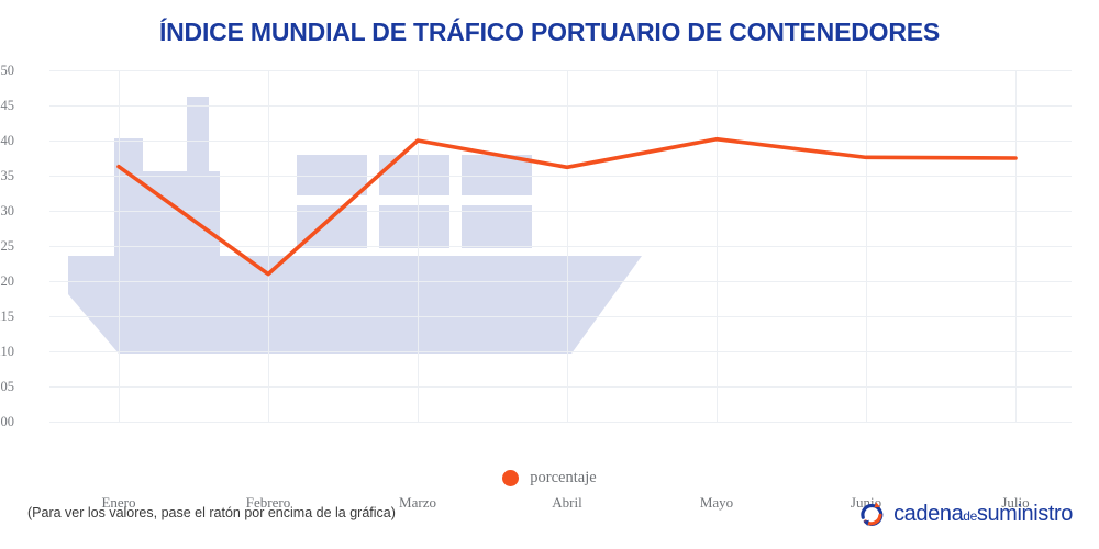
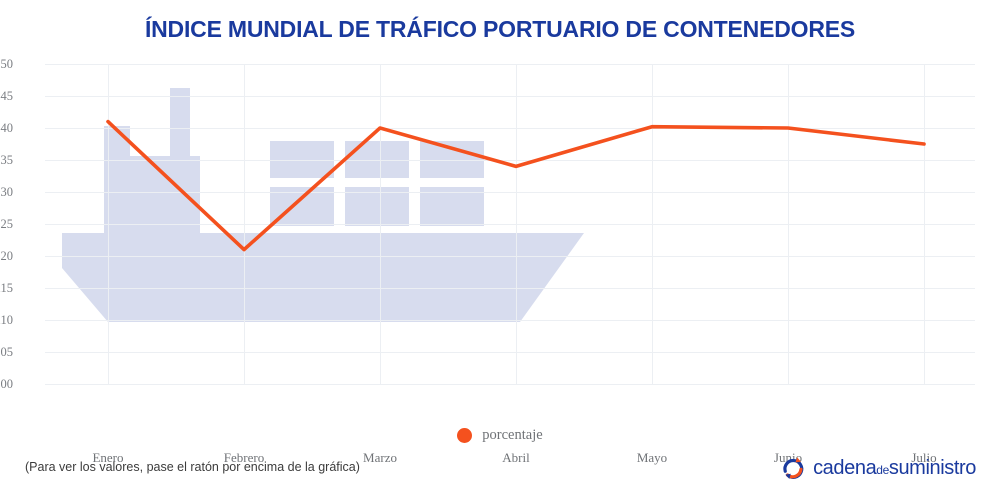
Enero: 136 -> 141
Abril: 136 -> 134
Junio: 138 -> 140
